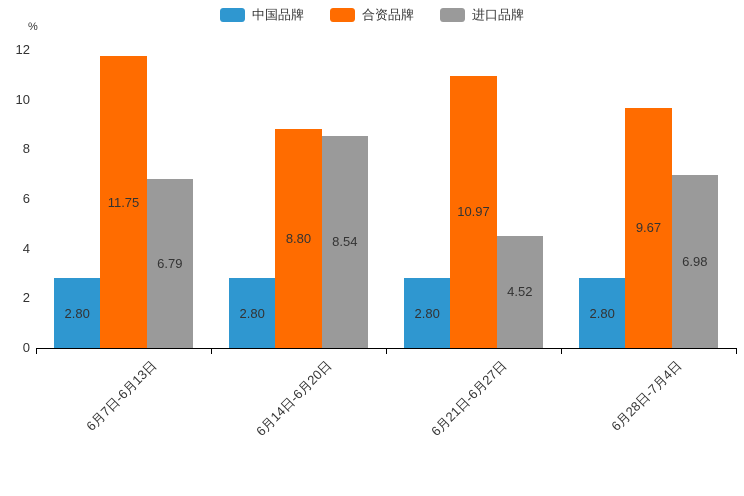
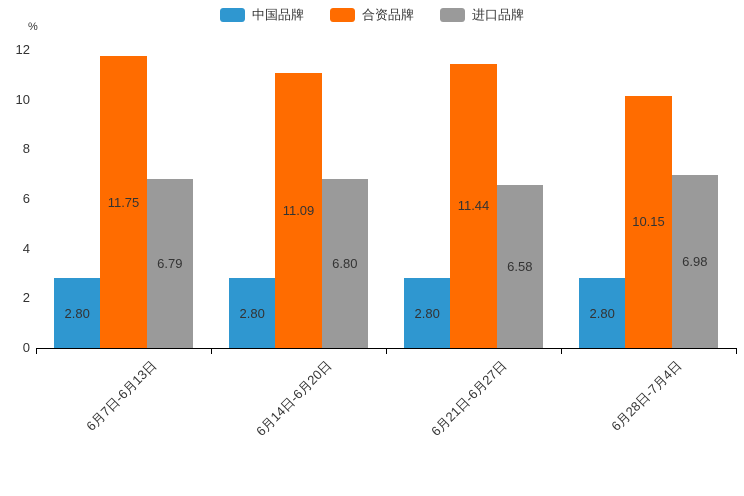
合资品牌/6月14日-6月20日: 8.80 -> 11.09
进口品牌/6月14日-6月20日: 8.54 -> 6.80
合资品牌/6月21日-6月27日: 10.97 -> 11.44
进口品牌/6月21日-6月27日: 4.52 -> 6.58
合资品牌/6月28日-7月4日: 9.67 -> 10.15
